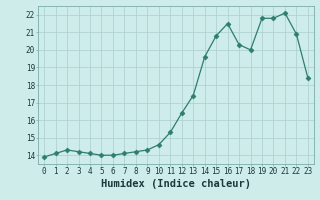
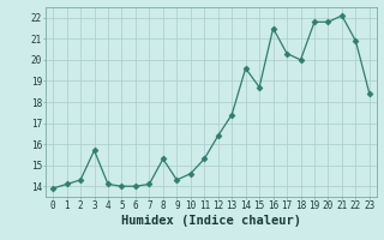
3: 14.2 -> 15.7
8: 14.2 -> 15.3
15: 20.8 -> 18.7
